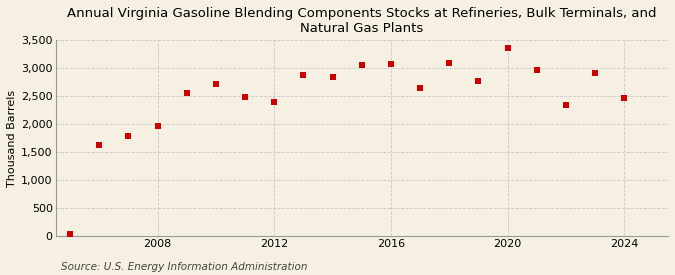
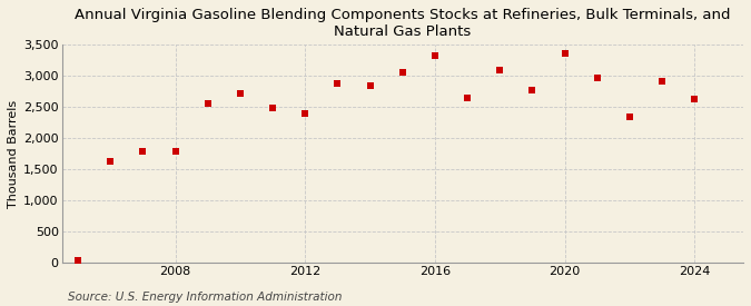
2008: 1,960 -> 1,780
2016: 3,080 -> 3,320
2024: 2,460 -> 2,630
